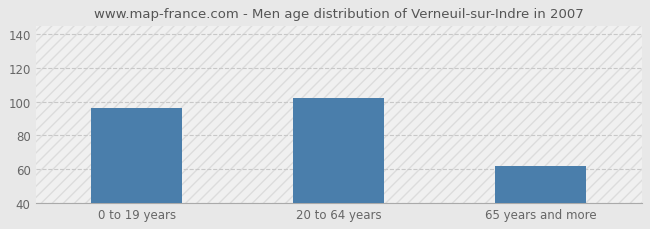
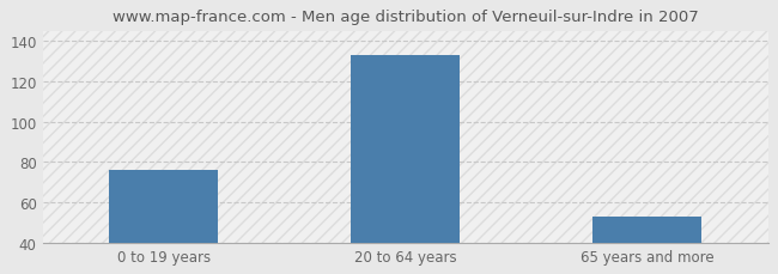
0 to 19 years: 96 -> 76
20 to 64 years: 102 -> 133
65 years and more: 62 -> 53
